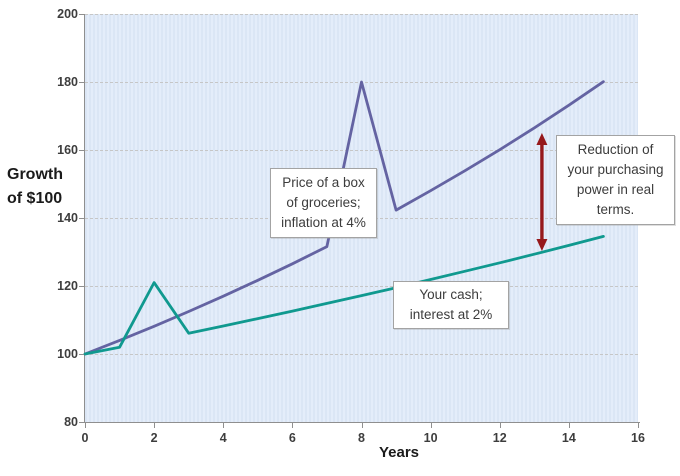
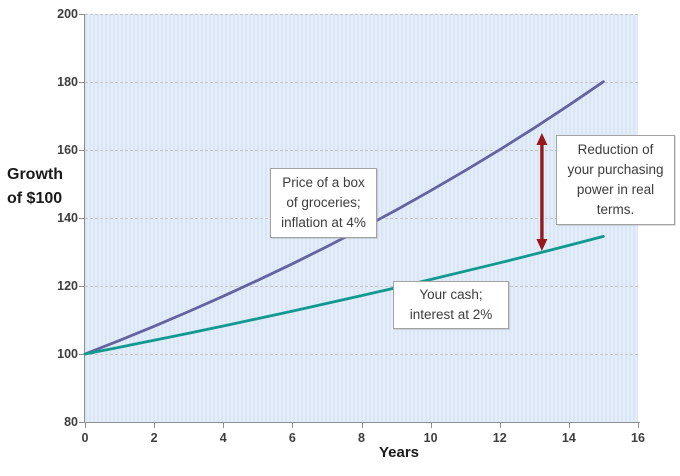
Your cash; interest at 2%/2: 121 -> 104
Price of a box of groceries; inflation at 4%/8: 180 -> 137
